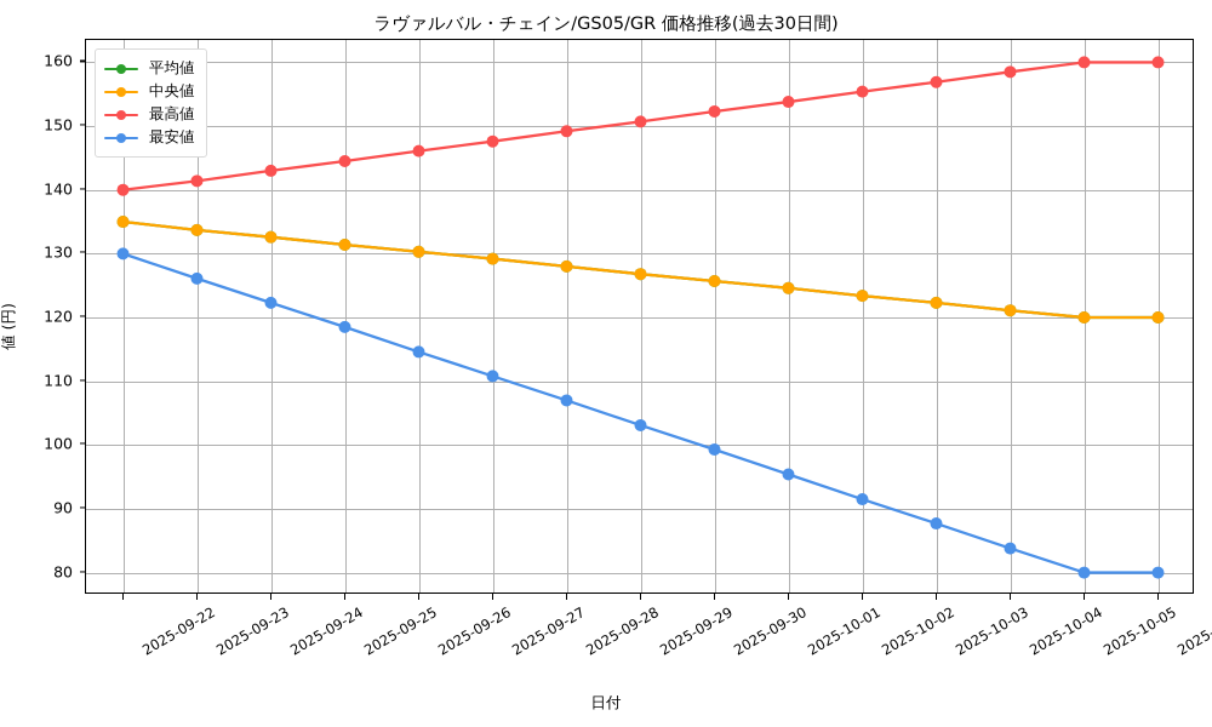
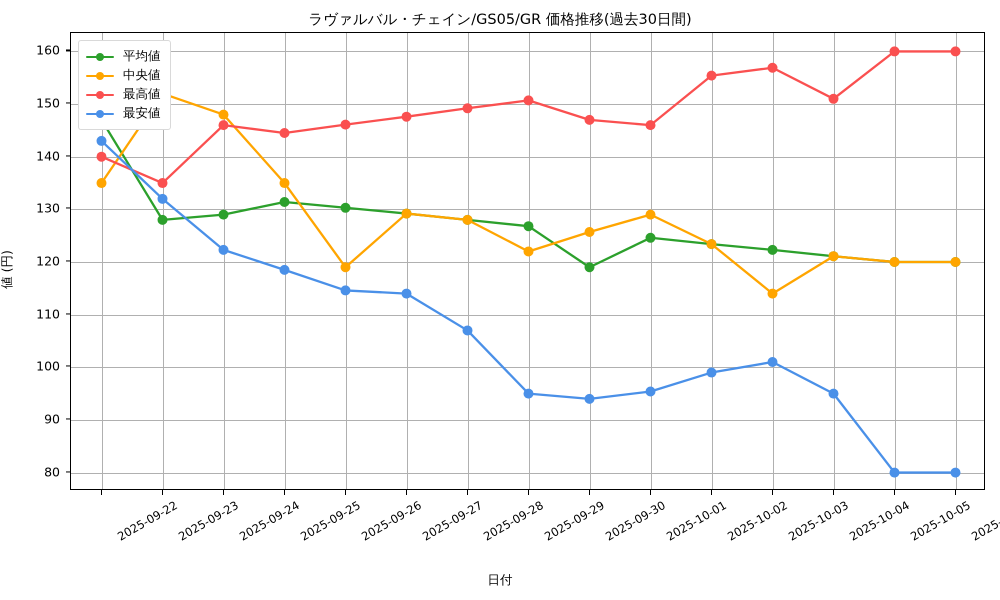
平均値/2025-09-22: 135 -> 147
最安値/2025-09-22: 130 -> 143
平均値/2025-09-23: 134 -> 128
中央値/2025-09-23: 134 -> 152
最高値/2025-09-23: 141 -> 135
最安値/2025-09-23: 126 -> 132
平均値/2025-09-24: 133 -> 129
中央値/2025-09-24: 133 -> 148
最高値/2025-09-24: 143 -> 146
中央値/2025-09-25: 131 -> 135
中央値/2025-09-26: 130 -> 119
最安値/2025-09-27: 111 -> 114
中央値/2025-09-29: 127 -> 122
最安値/2025-09-29: 103 -> 95
平均値/2025-09-30: 126 -> 119
最高値/2025-09-30: 152 -> 147
最安値/2025-09-30: 99 -> 94
中央値/2025-10-01: 125 -> 129
最高値/2025-10-01: 154 -> 146
最安値/2025-10-02: 92 -> 99
中央値/2025-10-03: 122 -> 114
最安値/2025-10-03: 88 -> 101
最高値/2025-10-04: 158 -> 151
最安値/2025-10-04: 84 -> 95
